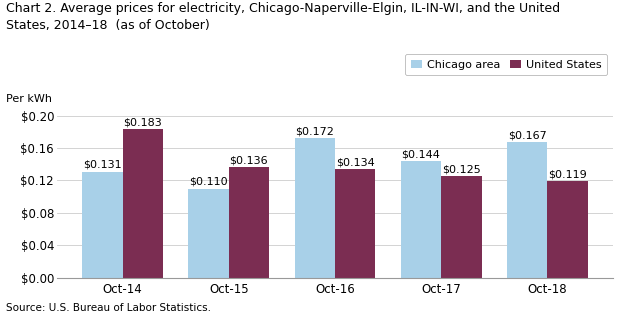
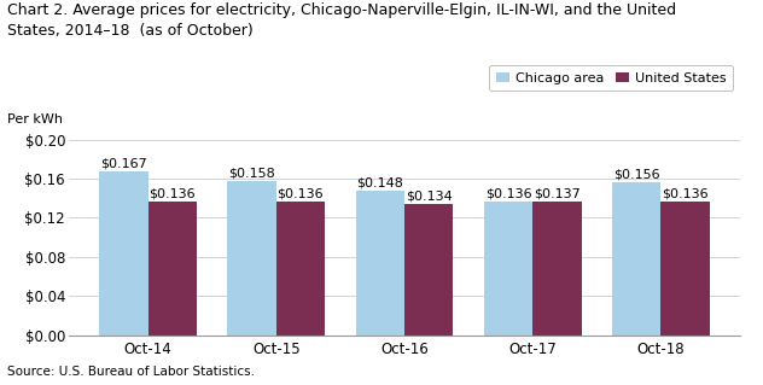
Chicago area/Oct-14: $0.131 -> $0.167
United States/Oct-14: $0.183 -> $0.136
Chicago area/Oct-15: $0.110 -> $0.158
Chicago area/Oct-16: $0.172 -> $0.148
Chicago area/Oct-17: $0.144 -> $0.136
United States/Oct-17: $0.125 -> $0.137
Chicago area/Oct-18: $0.167 -> $0.156
United States/Oct-18: $0.119 -> $0.136
